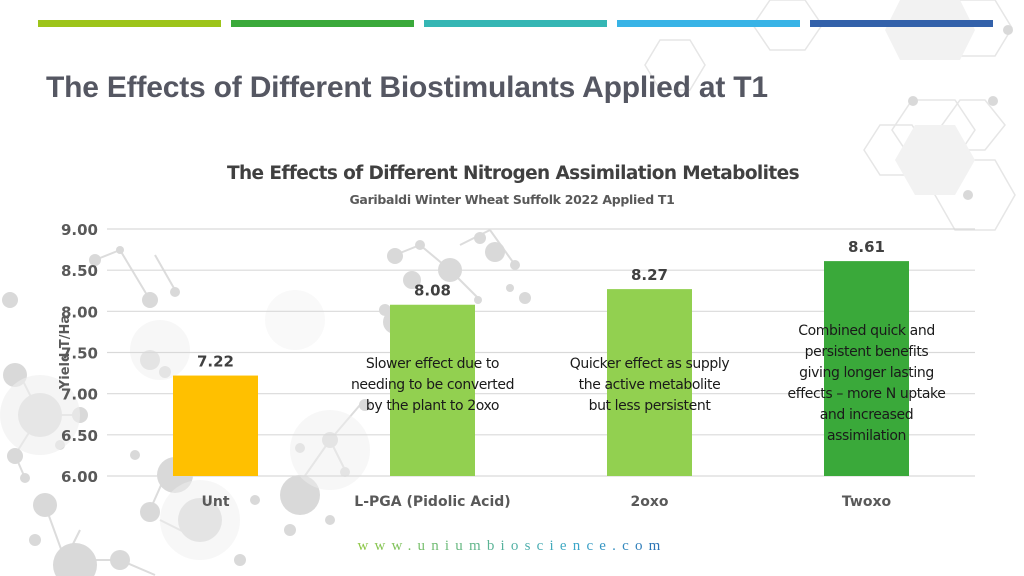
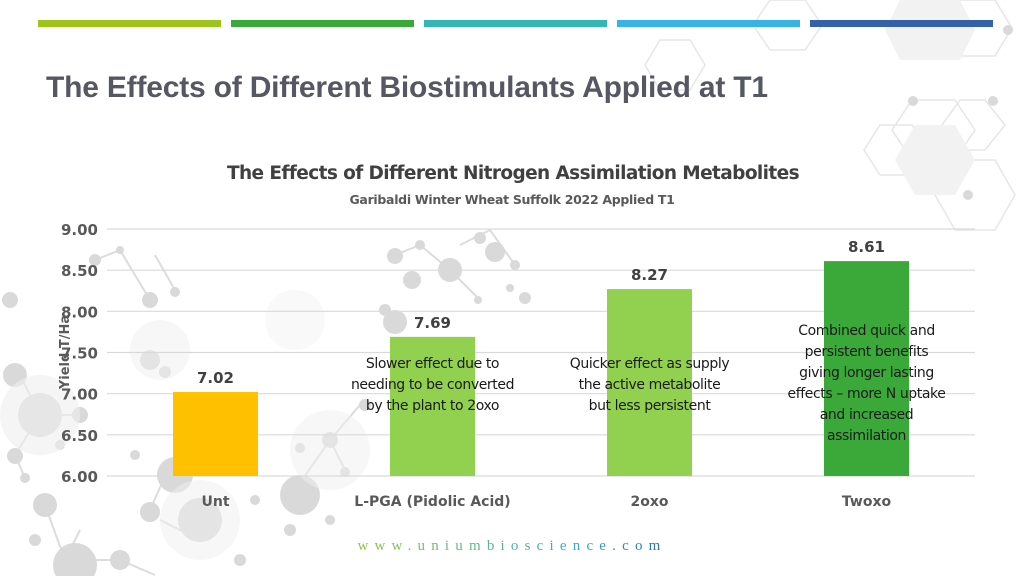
Unt: 7.22 -> 7.02
L-PGA (Pidolic Acid): 8.08 -> 7.69
